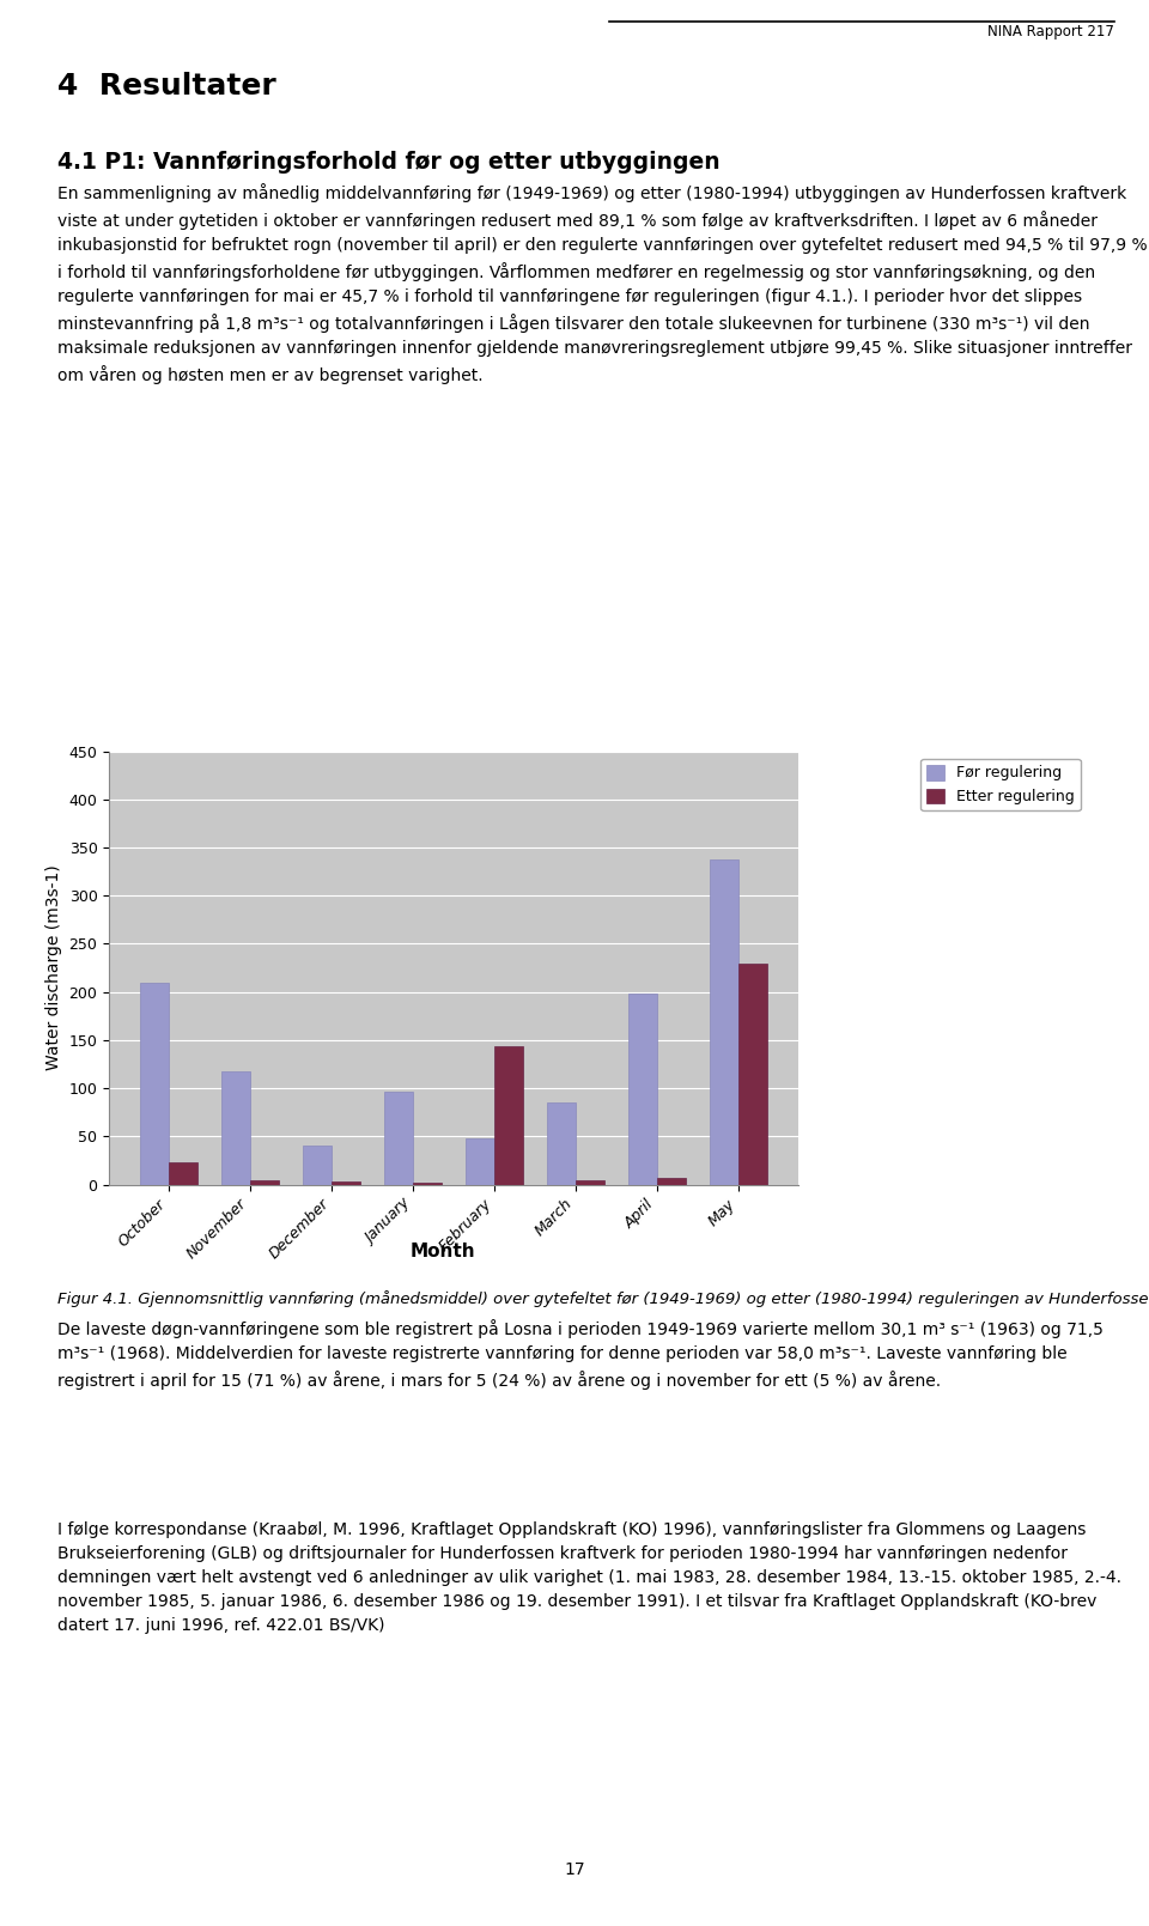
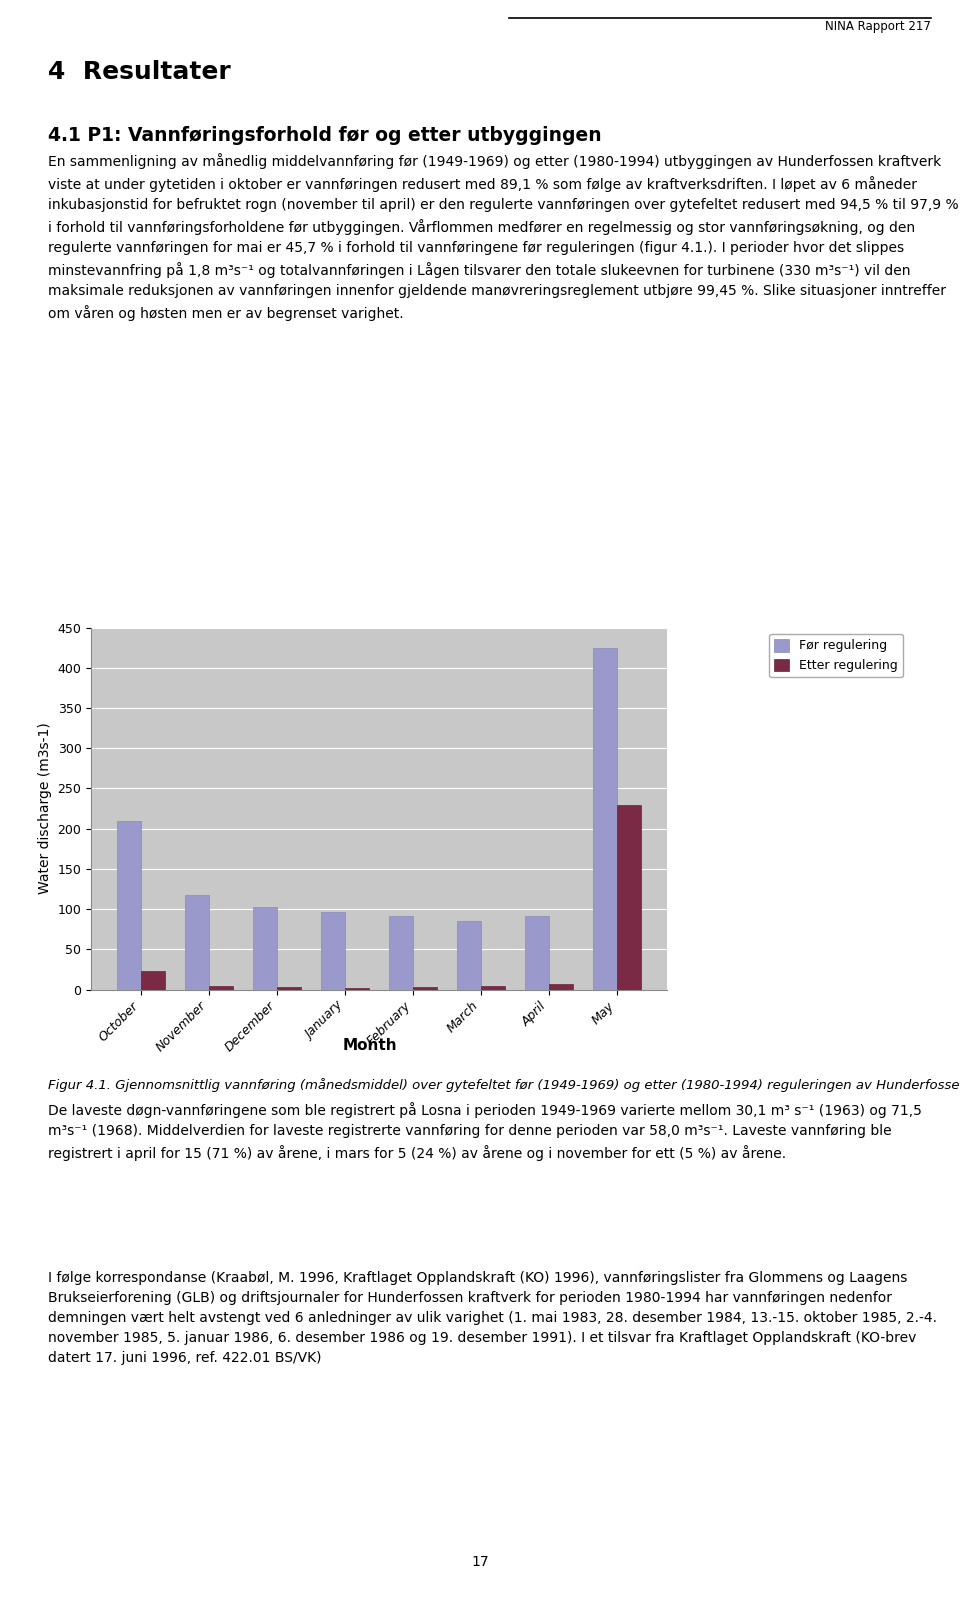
Før regulering/December: 40 -> 102
Før regulering/February: 48 -> 91
Etter regulering/February: 144 -> 3
Før regulering/April: 198 -> 91
Før regulering/May: 338 -> 425
